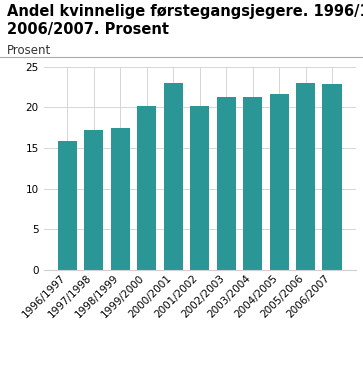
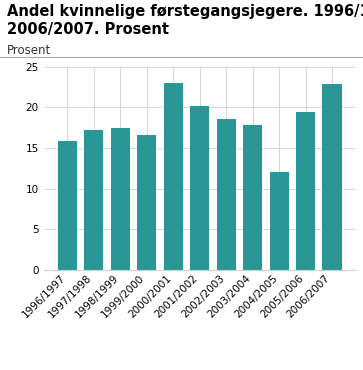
1999/2000: 20.1 -> 16.6
2002/2003: 21.3 -> 18.6
2003/2004: 21.3 -> 17.8
2004/2005: 21.6 -> 12.0
2005/2006: 23.0 -> 19.4
